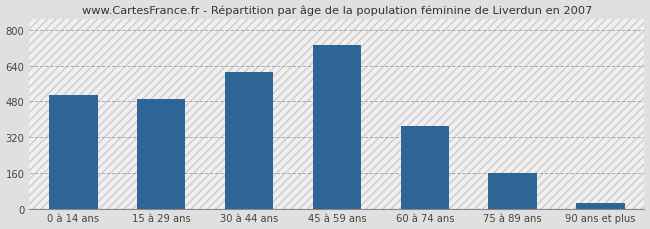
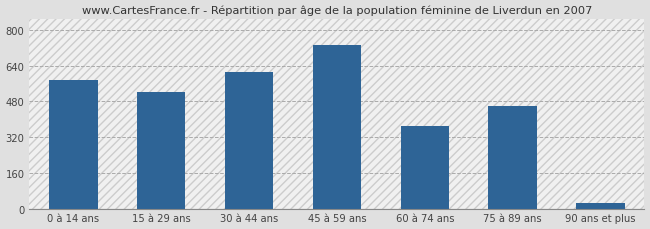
0 à 14 ans: 510 -> 575
15 à 29 ans: 490 -> 520
75 à 89 ans: 160 -> 460
